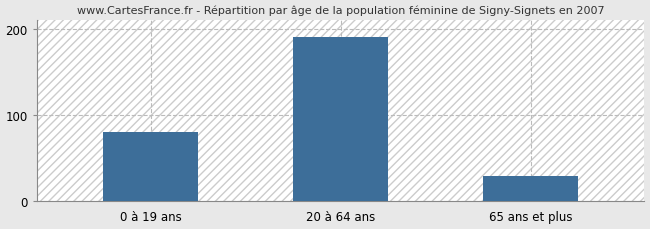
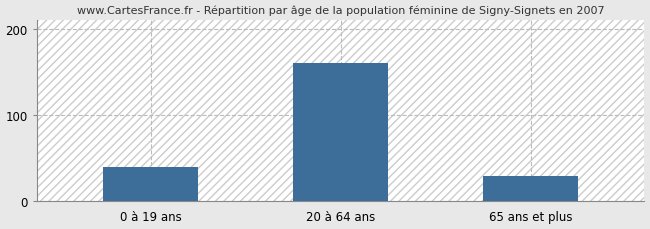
0 à 19 ans: 80 -> 40
20 à 64 ans: 190 -> 160
